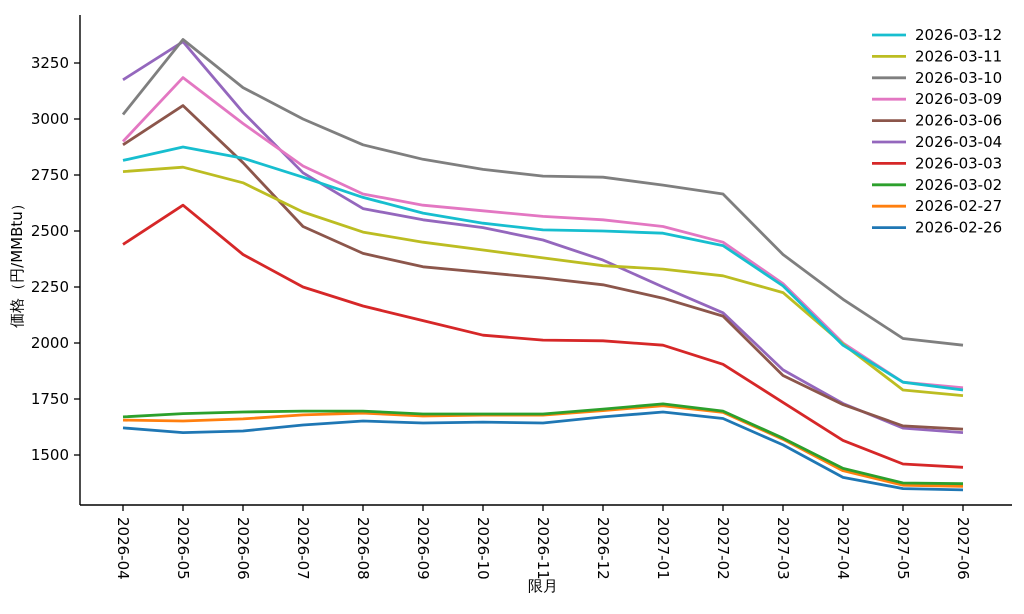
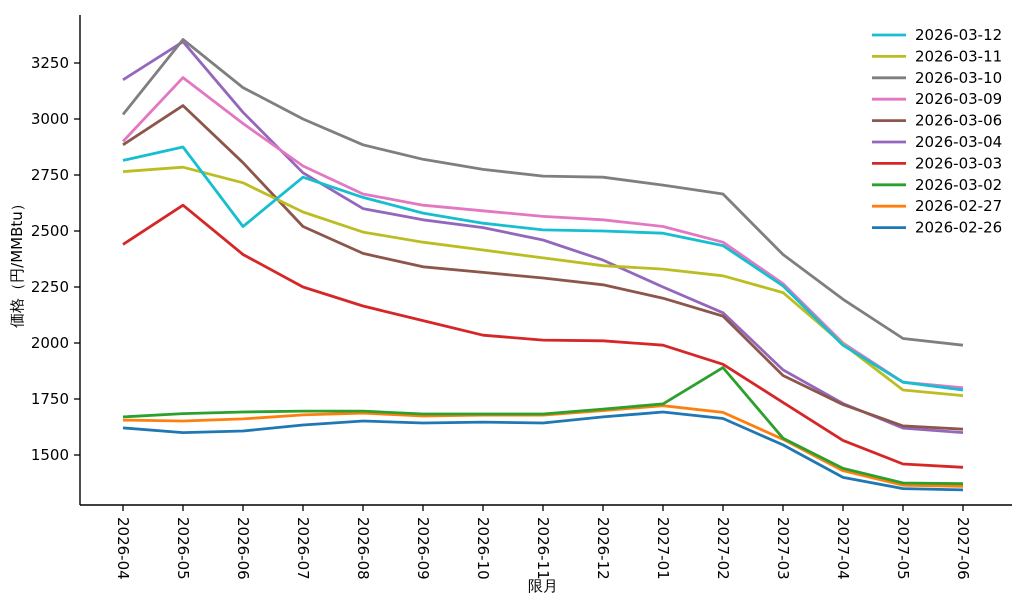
2026-03-12/2026-06: 2820 -> 2520
2026-03-02/2027-02: 1700 -> 1890
